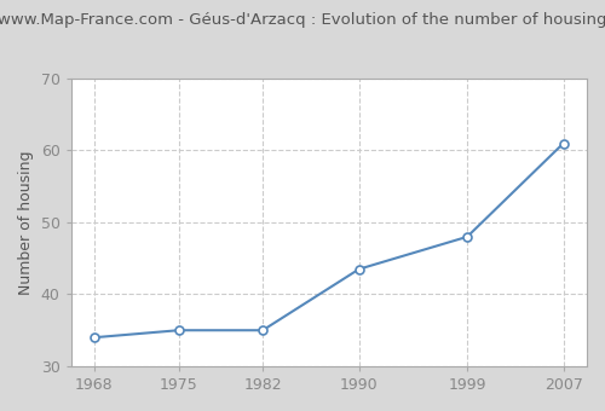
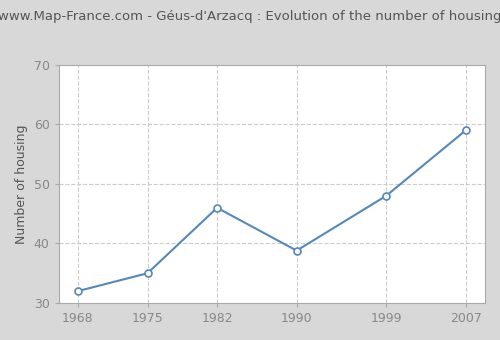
1968: 34.0 -> 32.0
1982: 35.0 -> 46.0
1990: 43.5 -> 38.8
2007: 61.0 -> 59.0
